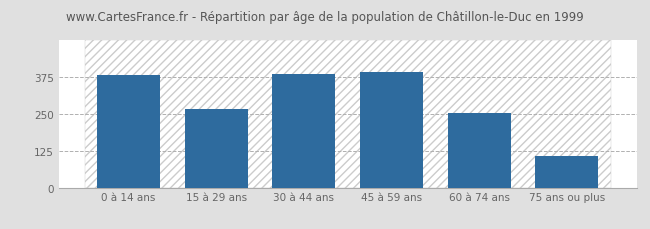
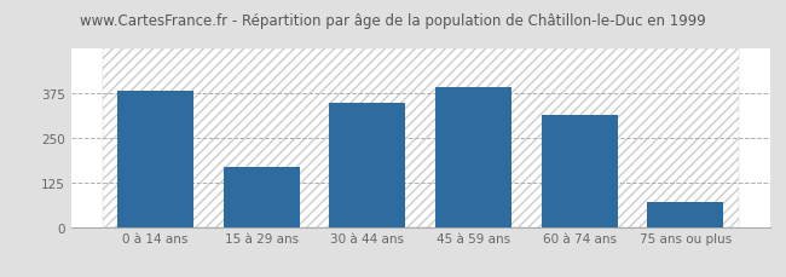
15 à 29 ans: 268 -> 170
30 à 44 ans: 385 -> 350
60 à 74 ans: 255 -> 315
75 ans ou plus: 108 -> 70
